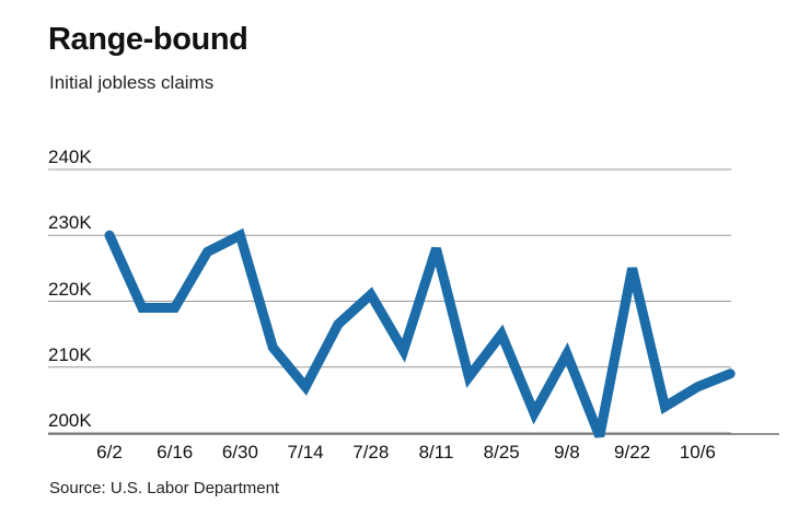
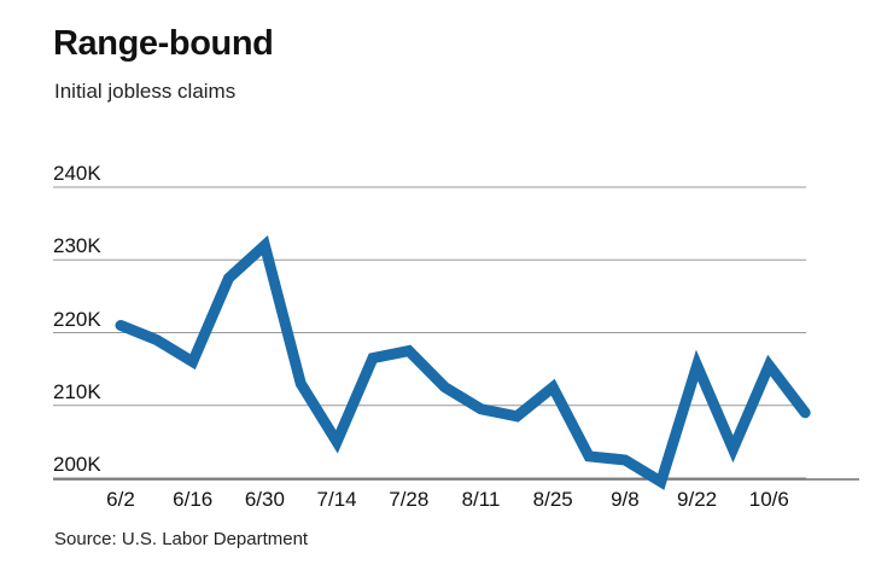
6/2: 230K -> 221K
6/16: 219K -> 216K
6/30: 230K -> 232K
7/14: 207K -> 205K
7/28: 221K -> 218K
8/11: 228K -> 210K
8/25: 215K -> 212K
9/8: 212K -> 202K
9/22: 225K -> 216K
10/6: 207K -> 216K
